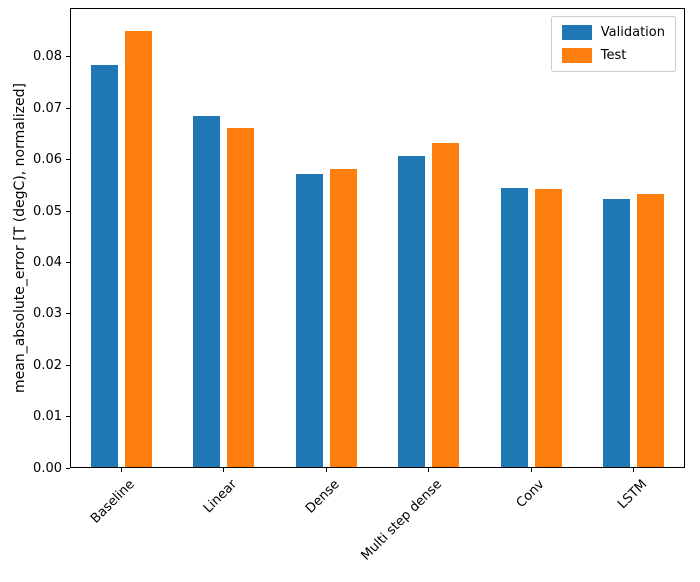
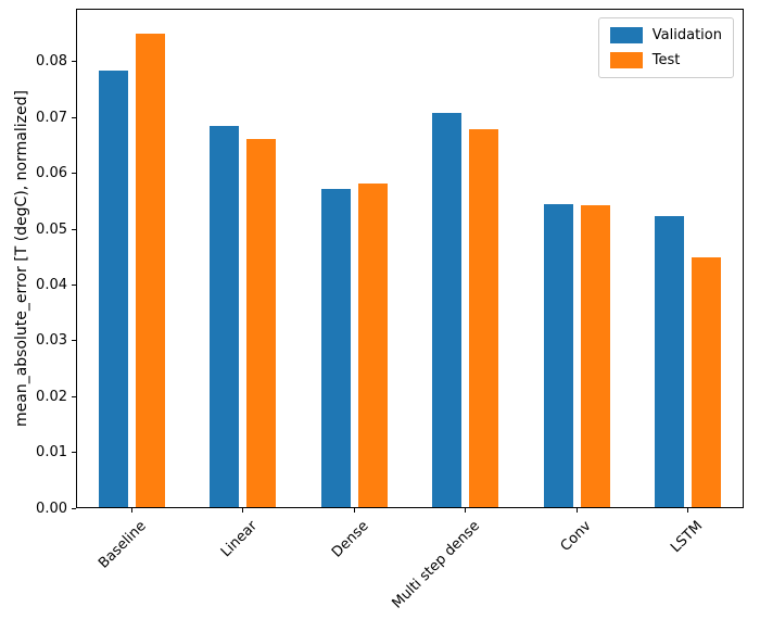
Validation/Multi step dense: 0.061 -> 0.071
Test/Multi step dense: 0.063 -> 0.068
Test/LSTM: 0.053 -> 0.045
